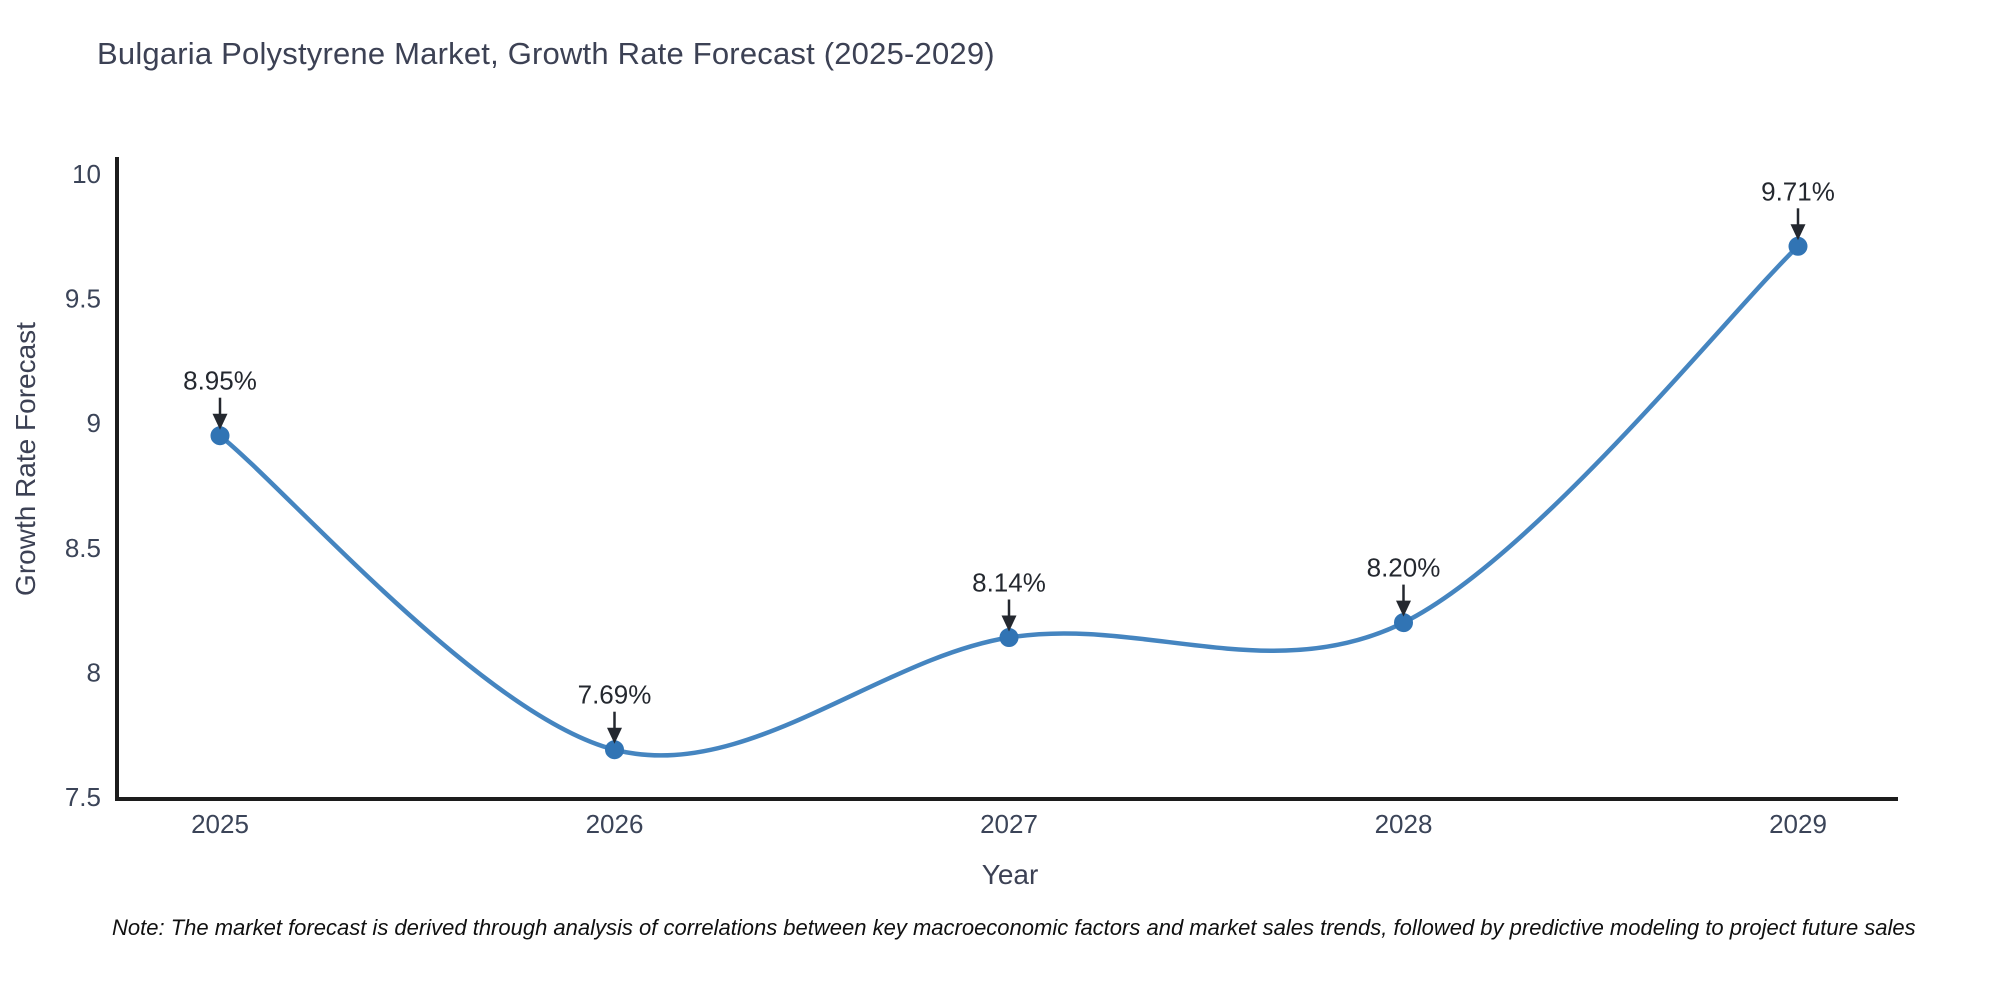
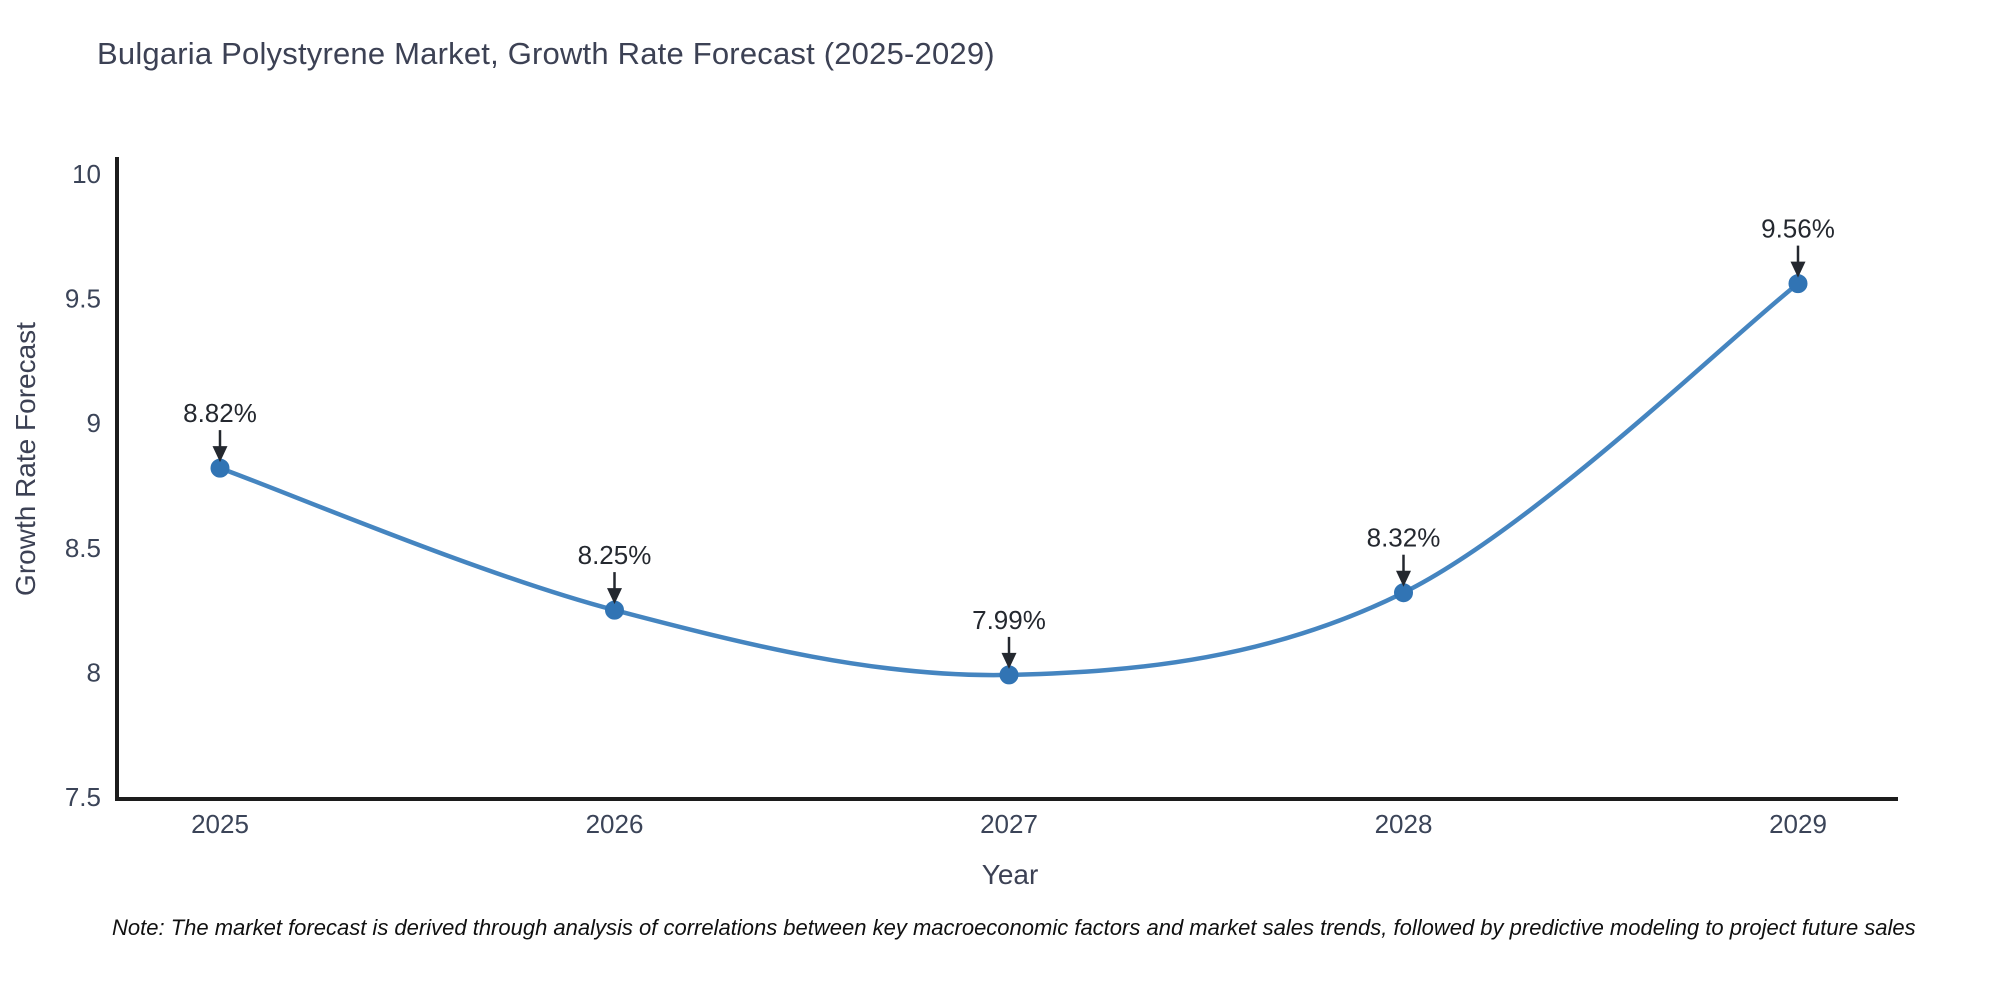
2025: 8.95% -> 8.82%
2026: 7.69% -> 8.25%
2027: 8.14% -> 7.99%
2028: 8.20% -> 8.32%
2029: 9.71% -> 9.56%
